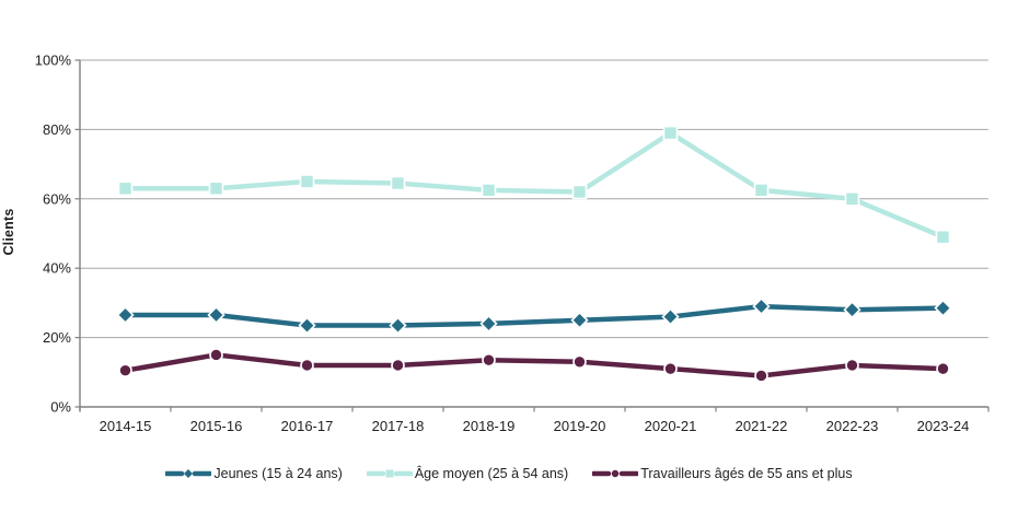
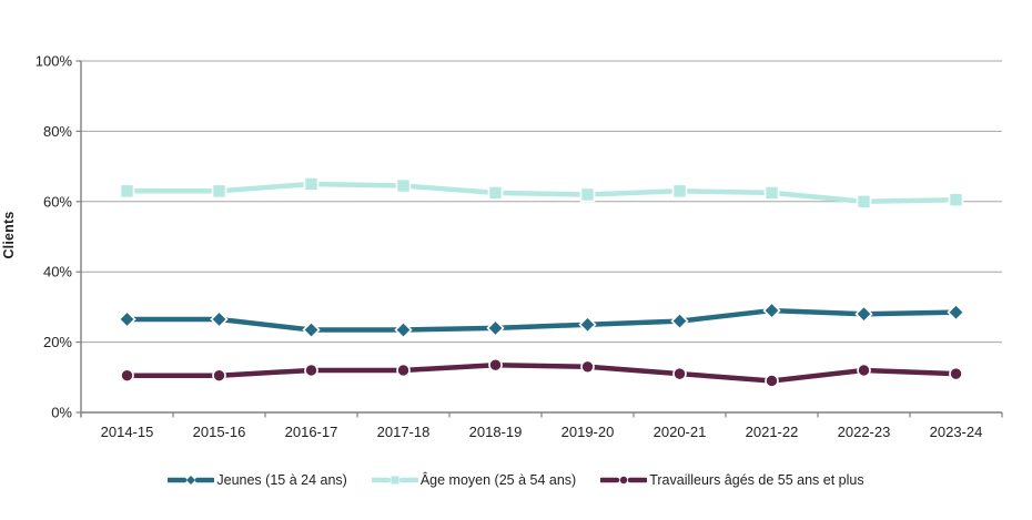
Travailleurs âgés de 55 ans et plus/2015-16: 15% -> 10%
Âge moyen (25 à 54 ans)/2020-21: 79% -> 63%
Âge moyen (25 à 54 ans)/2023-24: 49% -> 60%
